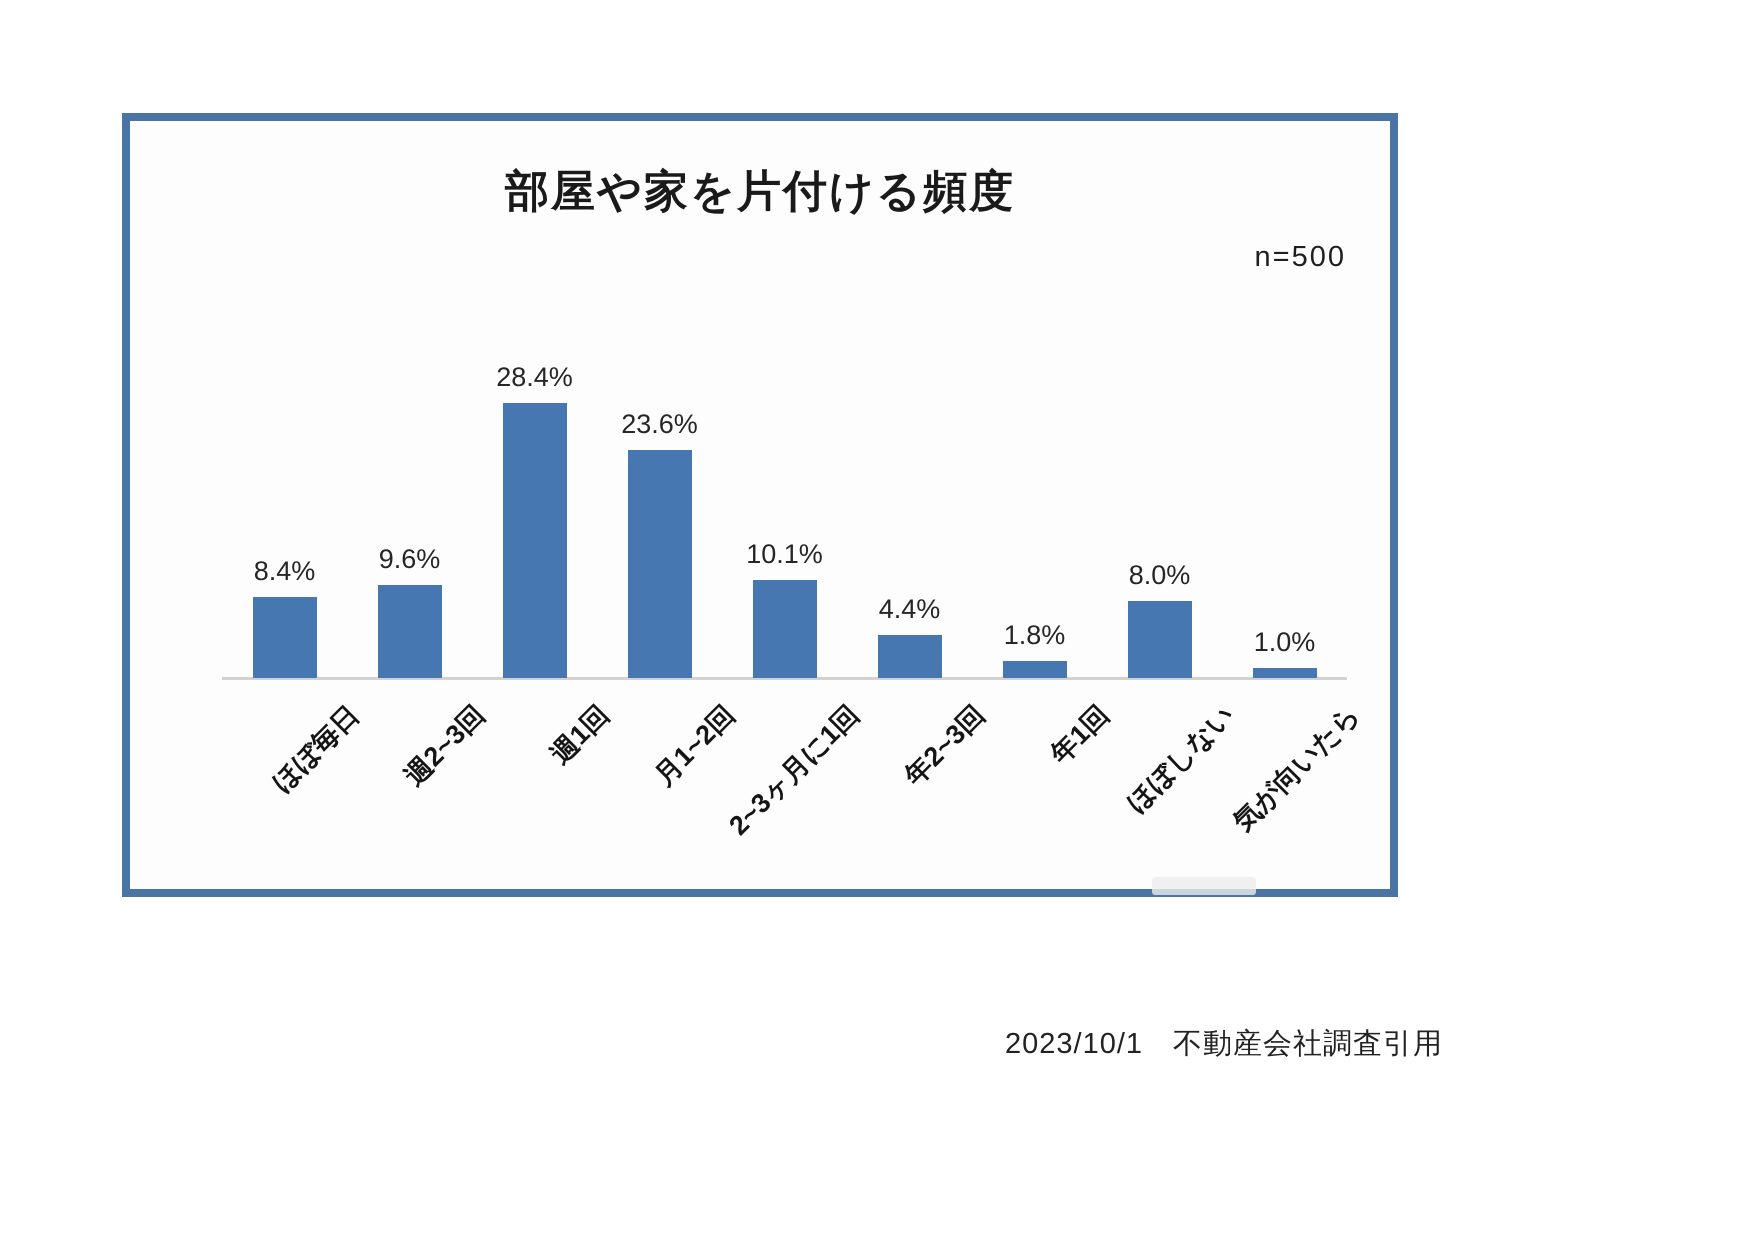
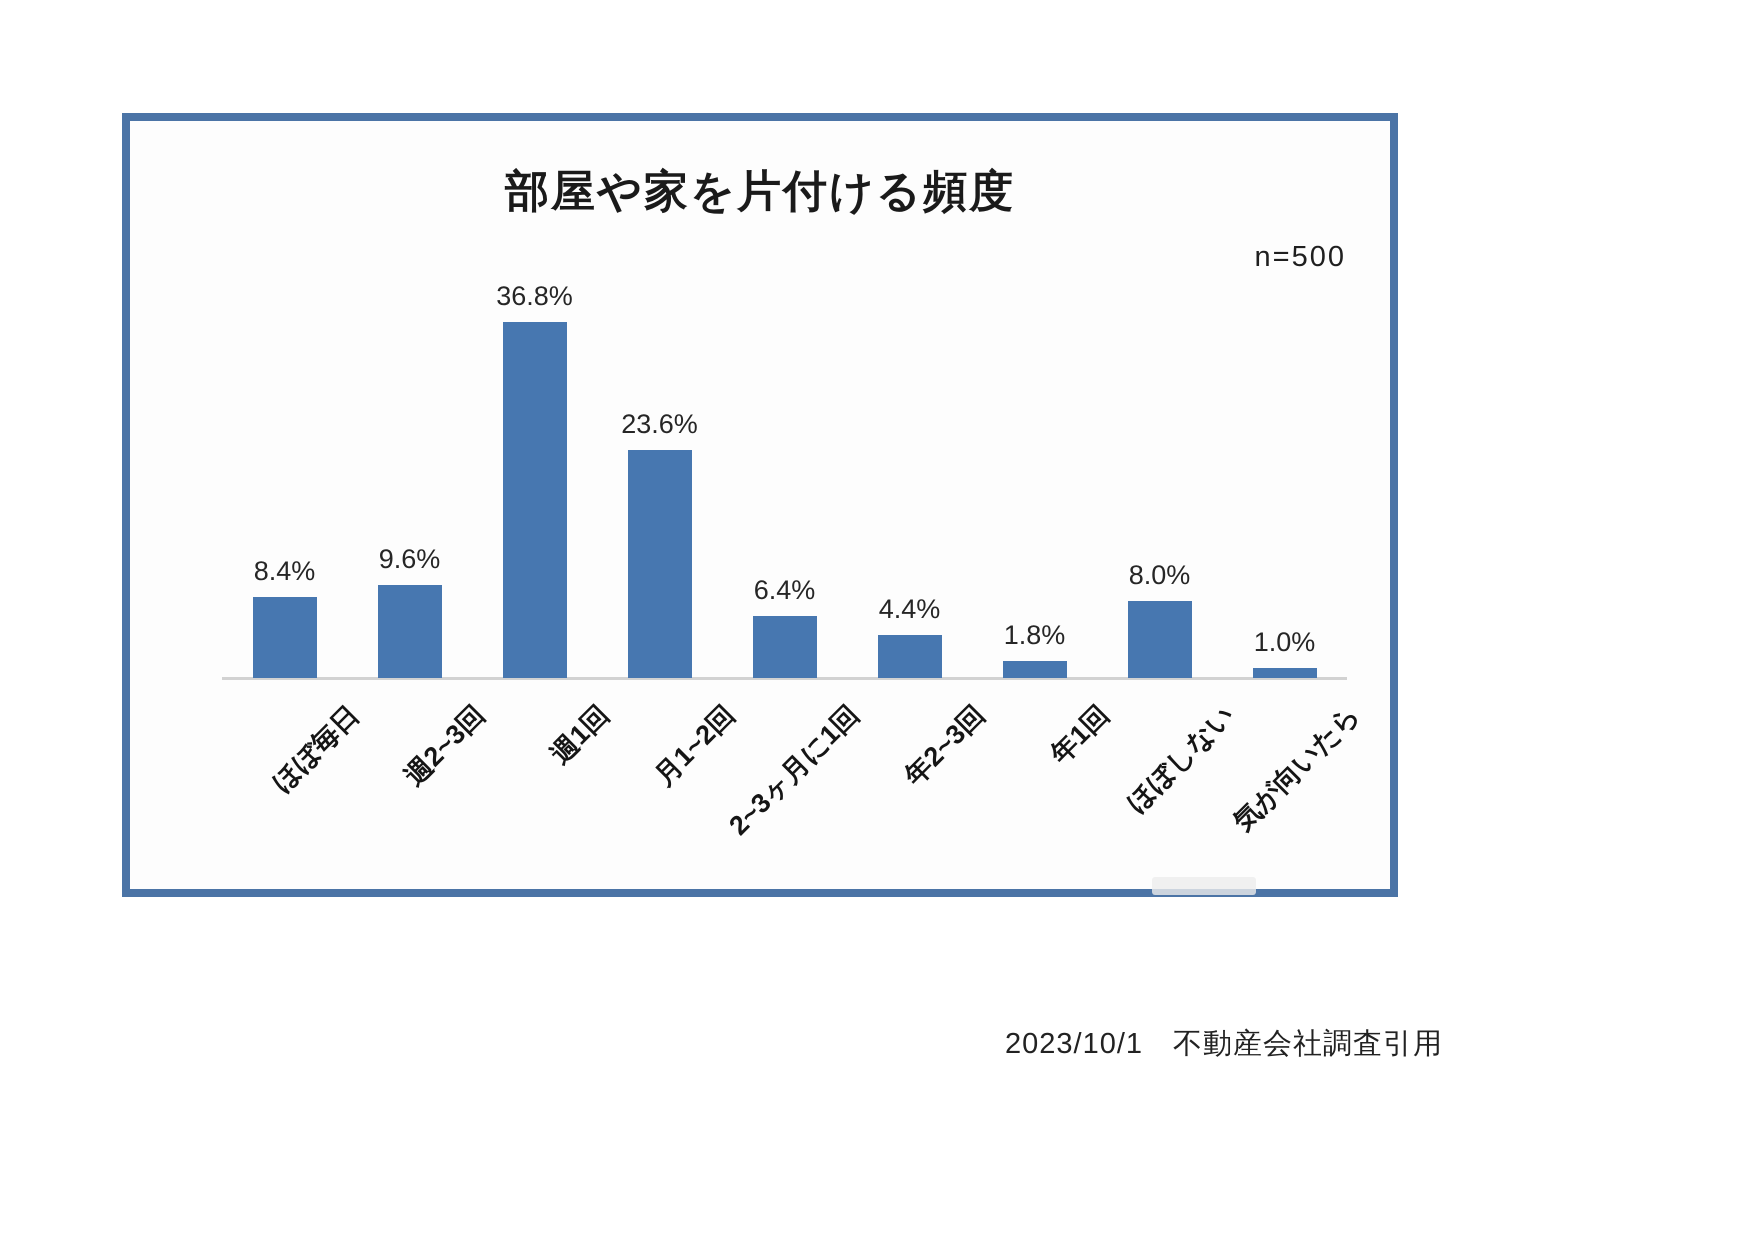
週1回: 28.4% -> 36.8%
2~3ヶ月に1回: 10.1% -> 6.4%
